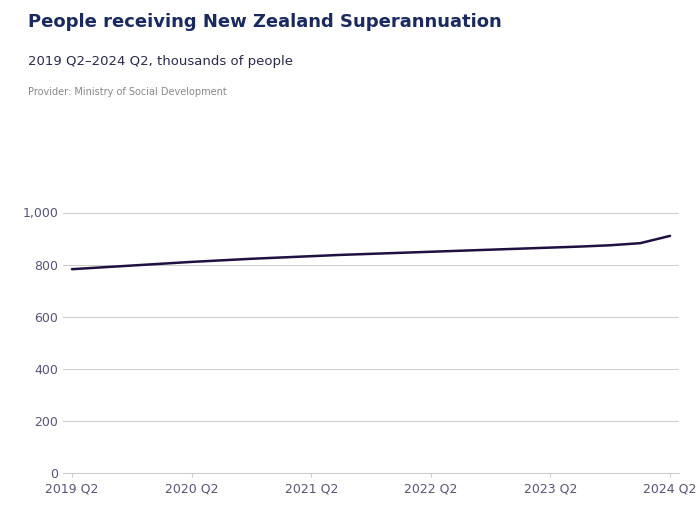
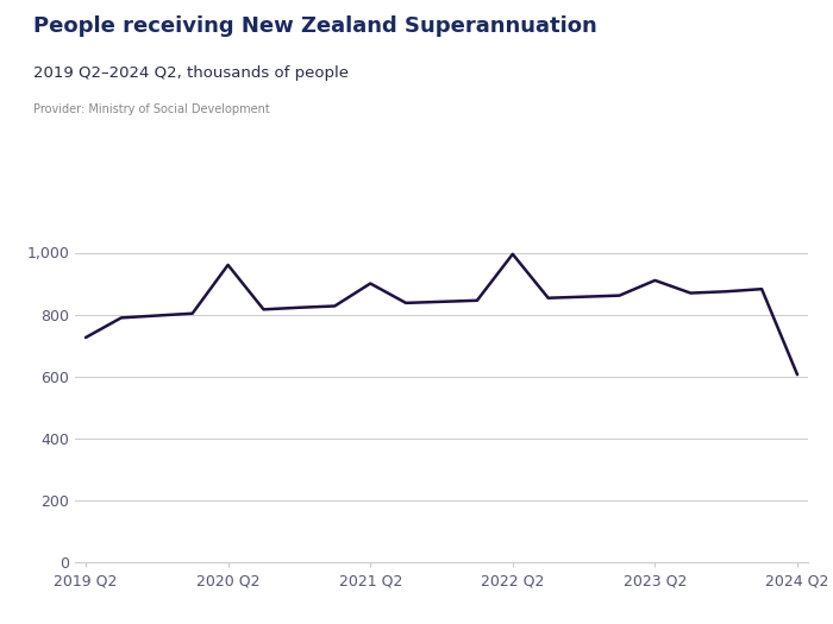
2019 Q2: 782 -> 725
2020 Q2: 810 -> 960
2021 Q2: 832 -> 900
2022 Q2: 849 -> 995
2023 Q2: 865 -> 910
2024 Q2: 910 -> 605
